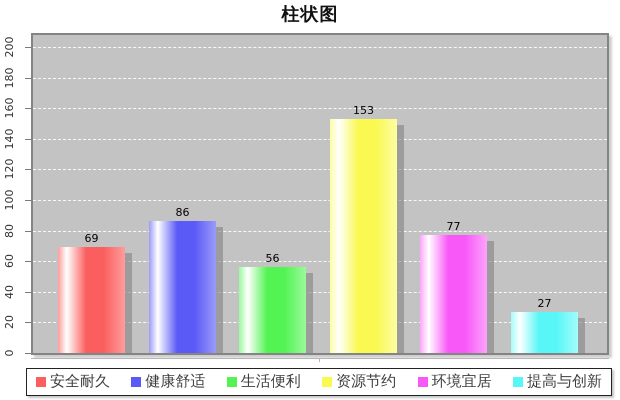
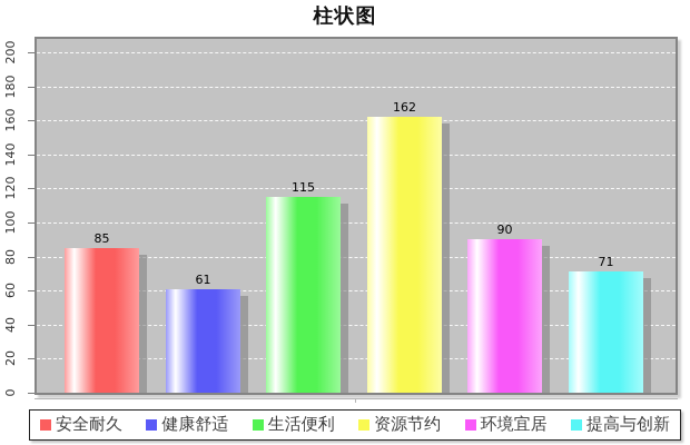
安全耐久: 69 -> 85
健康舒适: 86 -> 61
生活便利: 56 -> 115
资源节约: 153 -> 162
环境宜居: 77 -> 90
提高与创新: 27 -> 71
